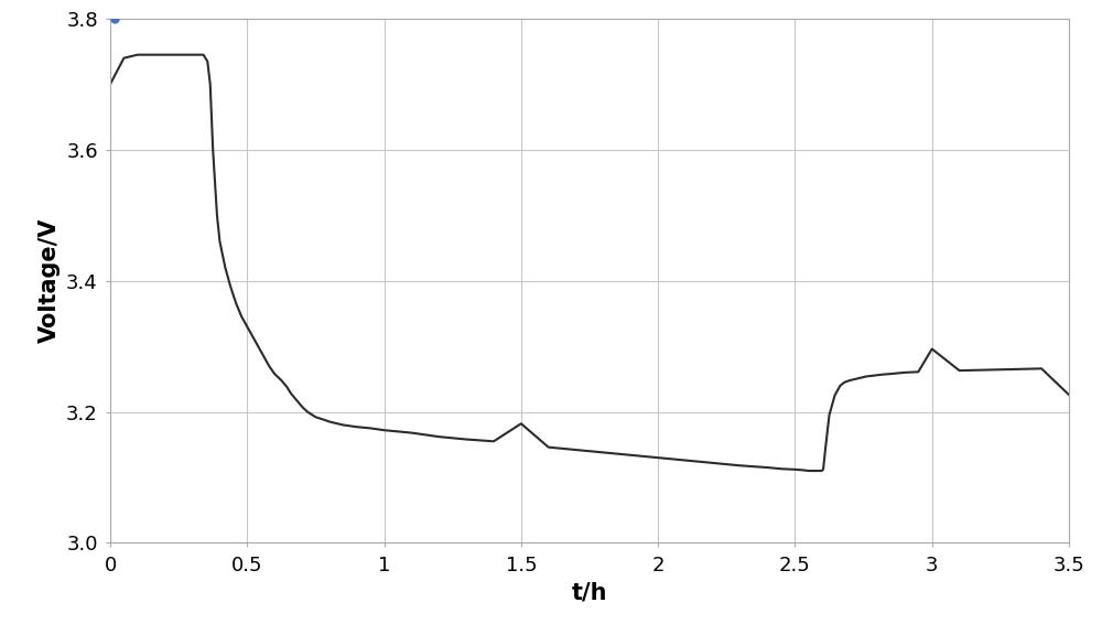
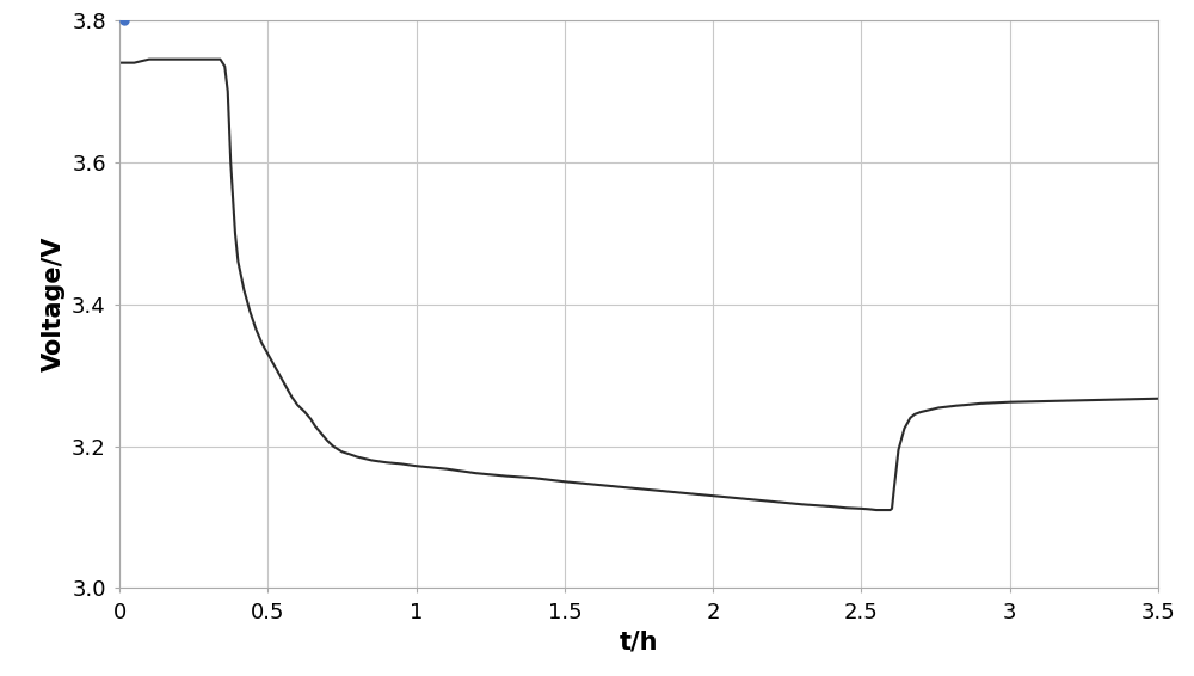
0: 3.700 -> 3.740
1.5: 3.182 -> 3.150
3: 3.296 -> 3.262
3.5: 3.226 -> 3.267
